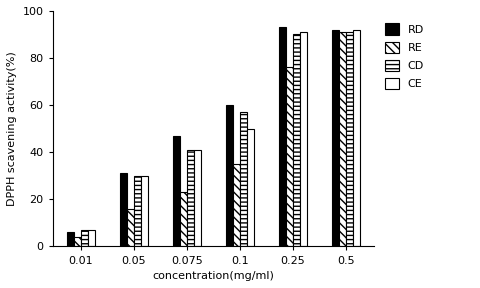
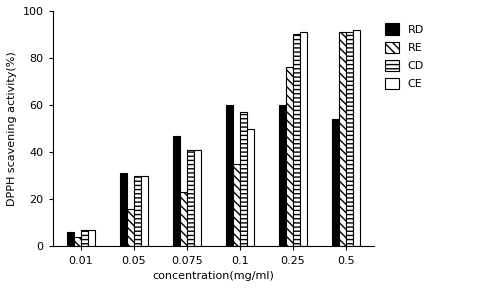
RD/0.25: 93 -> 60
RD/0.5: 92 -> 54
